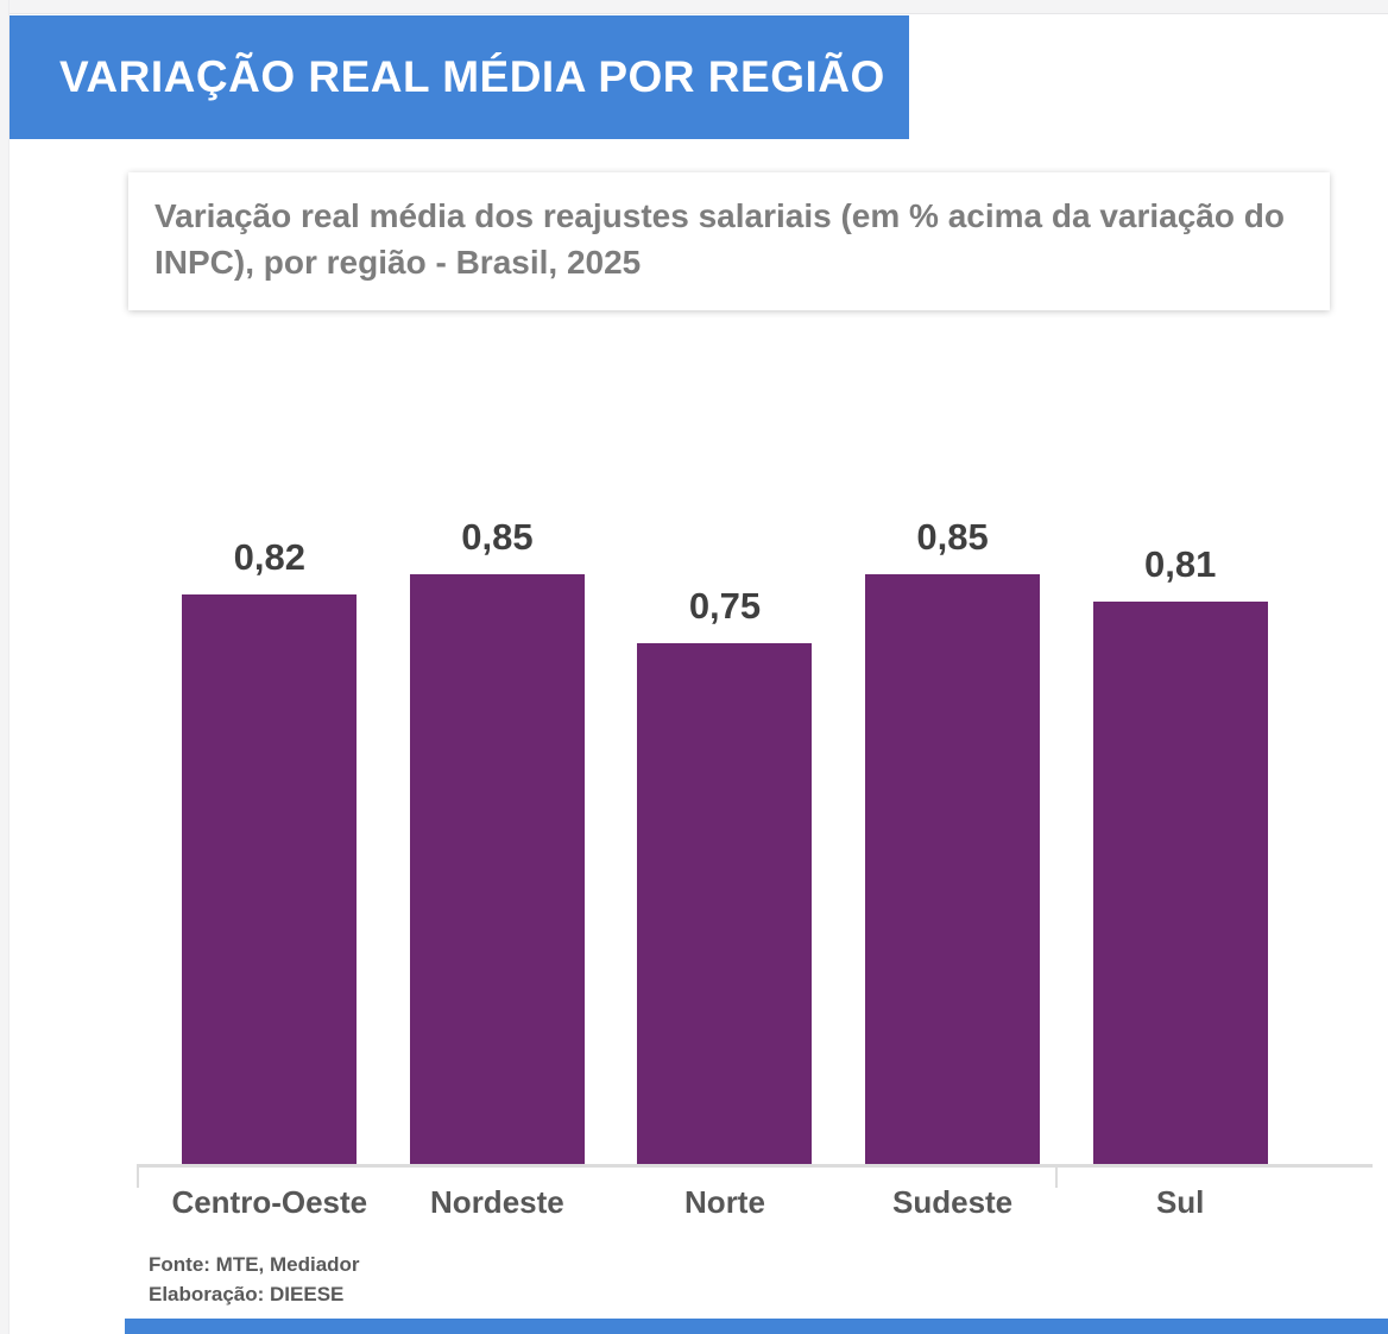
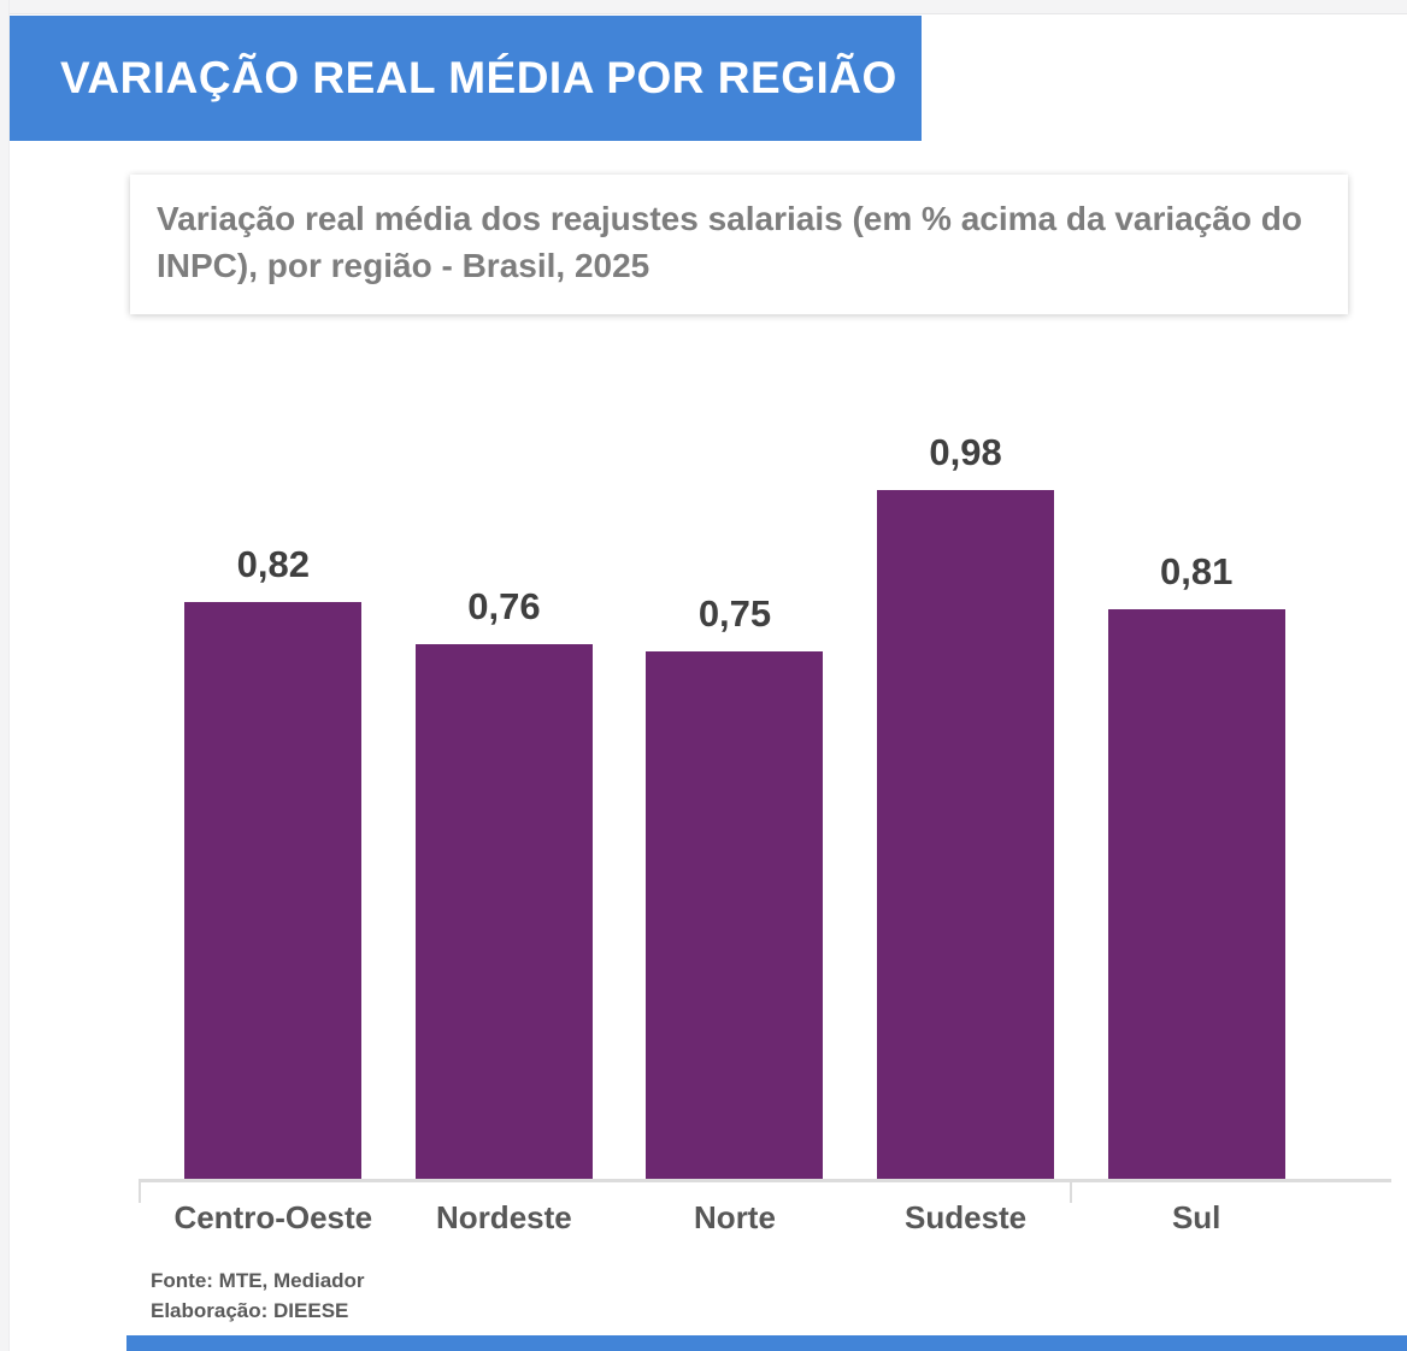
Nordeste: 0,85 -> 0,76
Sudeste: 0,85 -> 0,98
